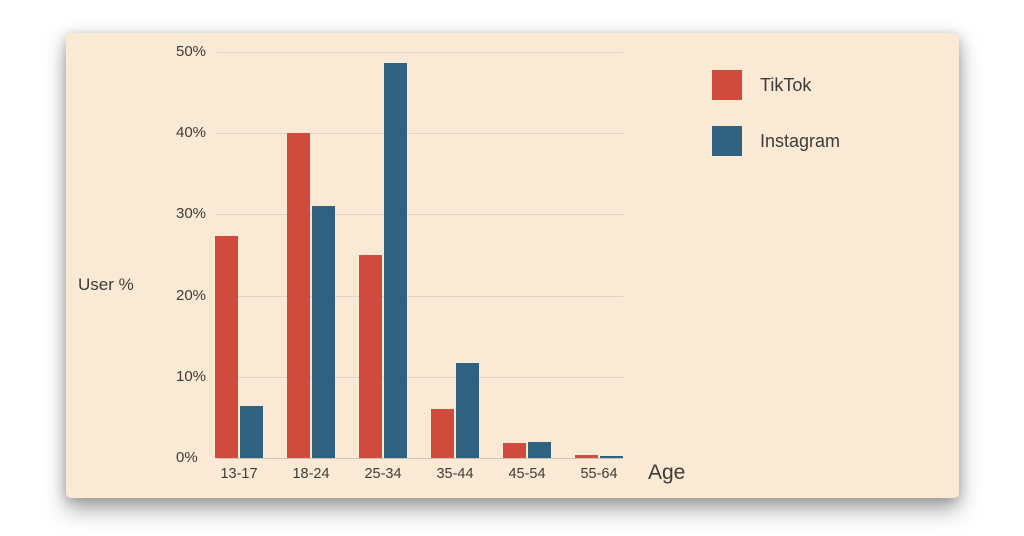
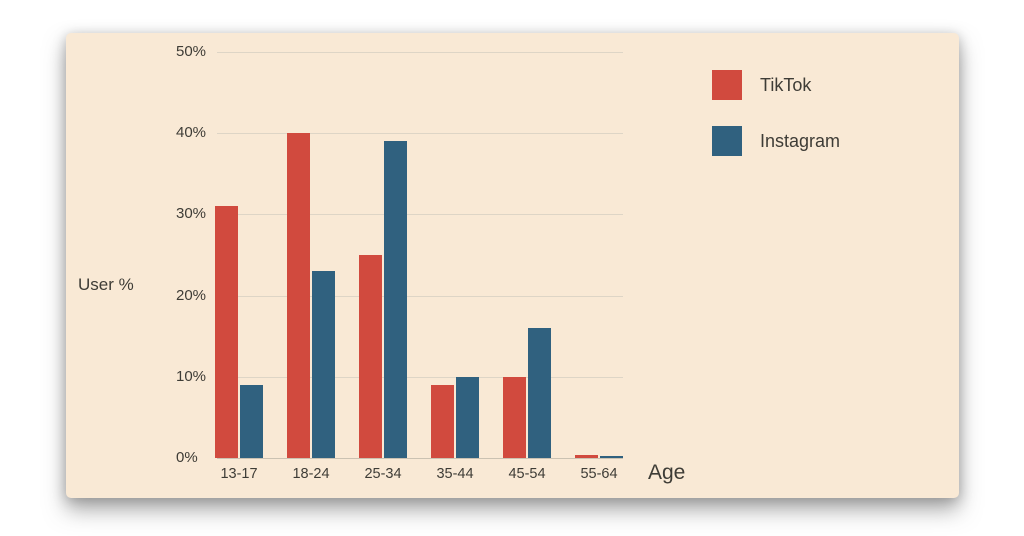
TikTok/13-17: 27% -> 31%
Instagram/13-17: 6% -> 9%
Instagram/18-24: 31% -> 23%
Instagram/25-34: 49% -> 39%
TikTok/35-44: 6% -> 9%
Instagram/35-44: 12% -> 10%
TikTok/45-54: 2% -> 10%
Instagram/45-54: 2% -> 16%
